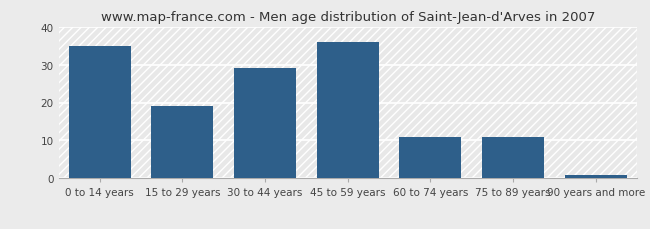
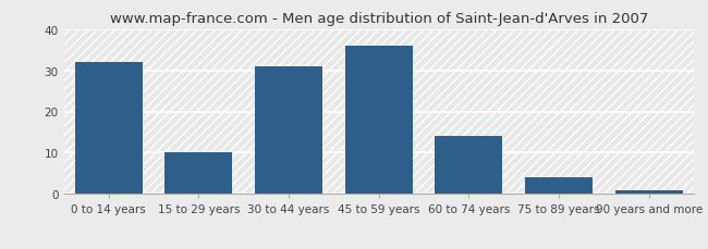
0 to 14 years: 35 -> 32
15 to 29 years: 19 -> 10
30 to 44 years: 29 -> 31
60 to 74 years: 11 -> 14
75 to 89 years: 11 -> 4
